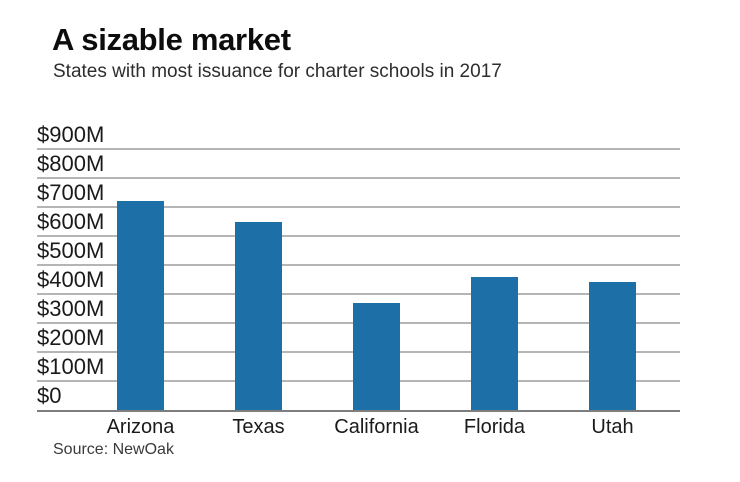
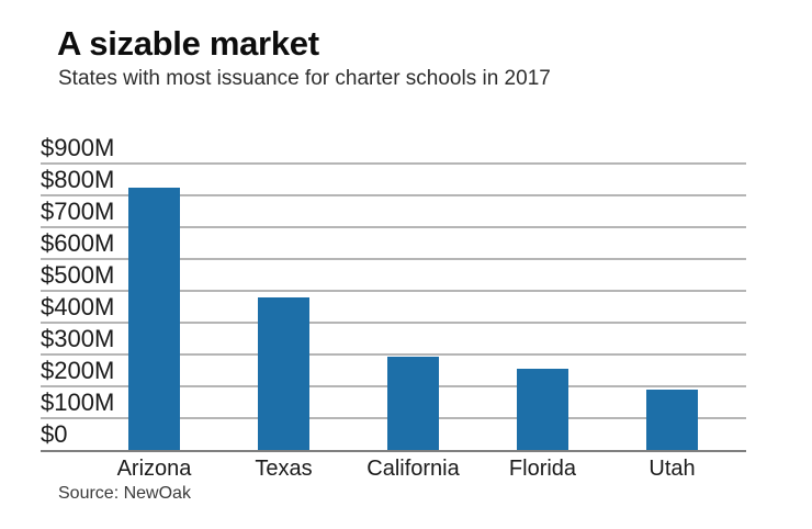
Arizona: $720M -> $820M
Texas: $650M -> $480M
California: $370M -> $300M
Florida: $460M -> $260M
Utah: $440M -> $190M
